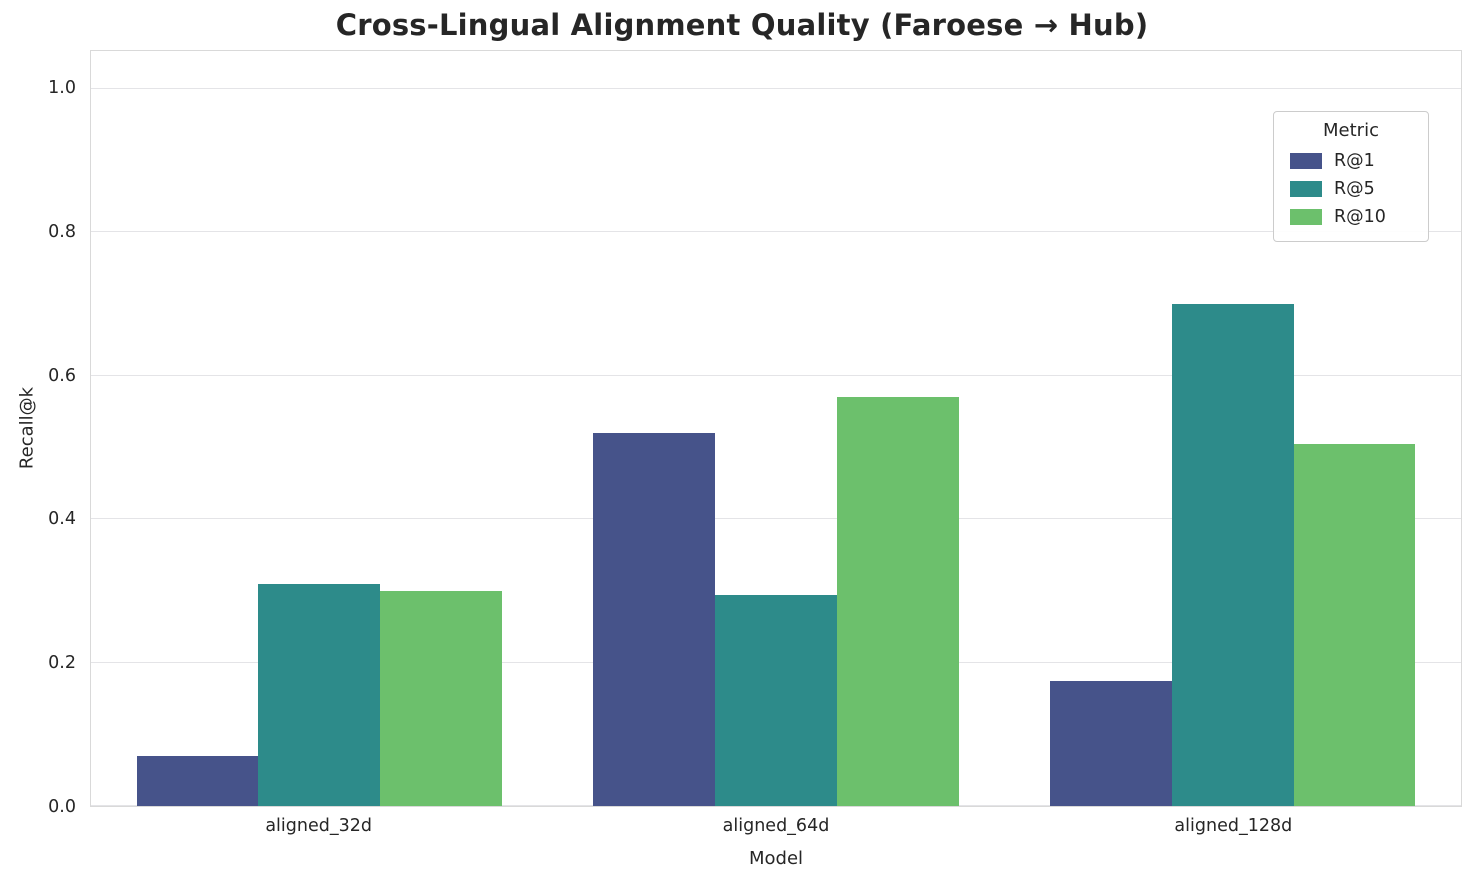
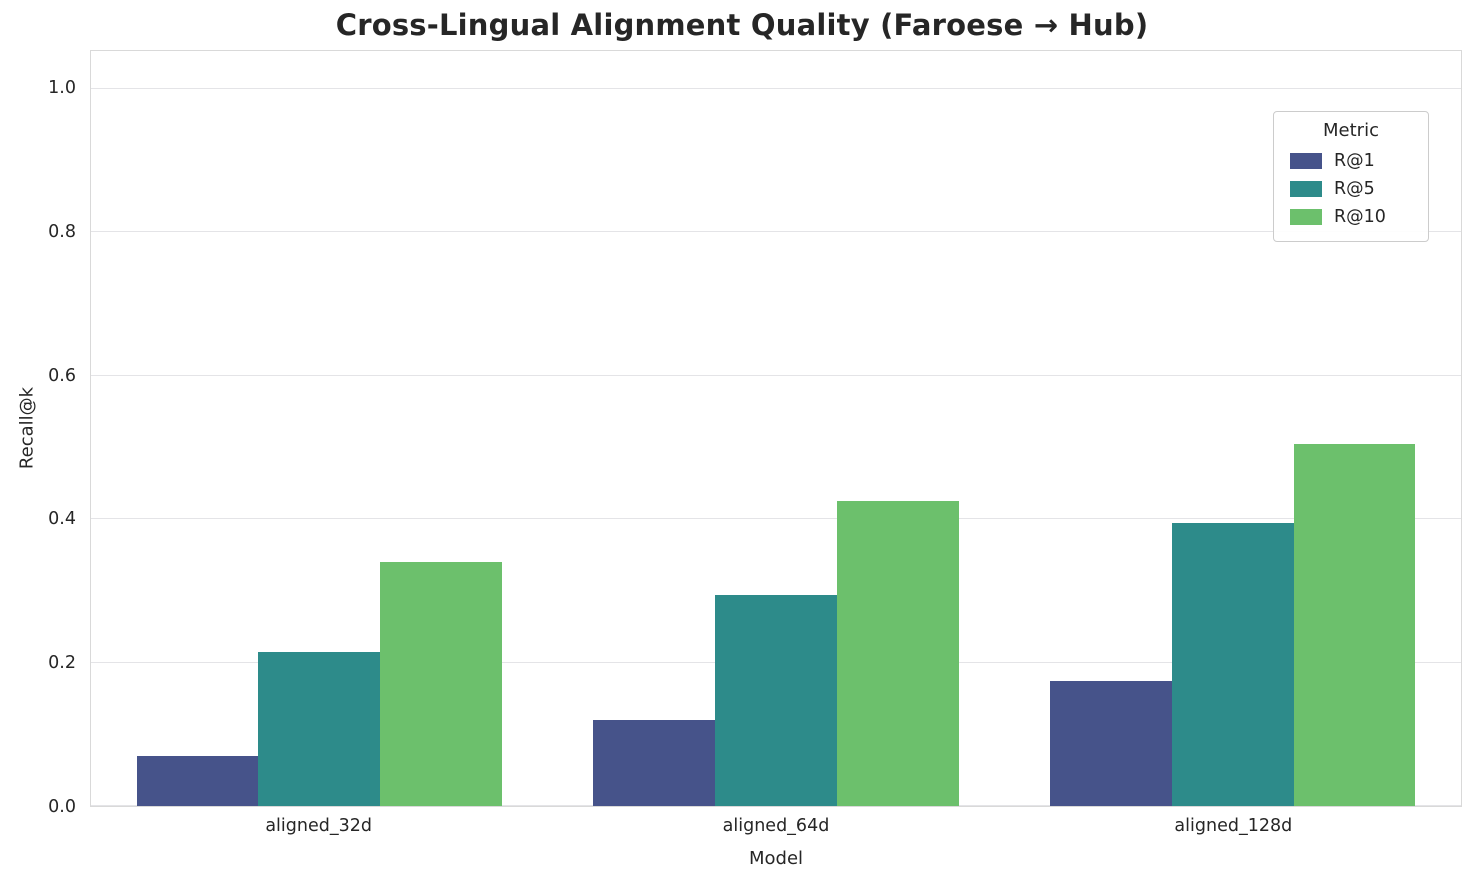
R@5/aligned_32d: 0.31 -> 0.21
R@10/aligned_32d: 0.30 -> 0.34
R@1/aligned_64d: 0.52 -> 0.12
R@10/aligned_64d: 0.57 -> 0.42
R@5/aligned_128d: 0.70 -> 0.40
